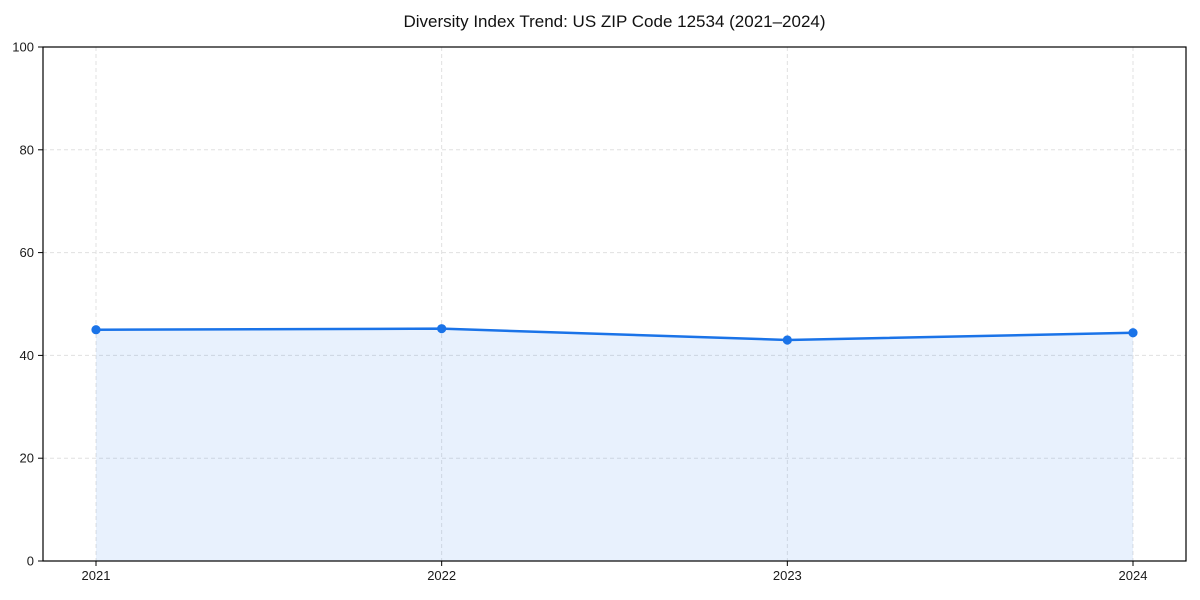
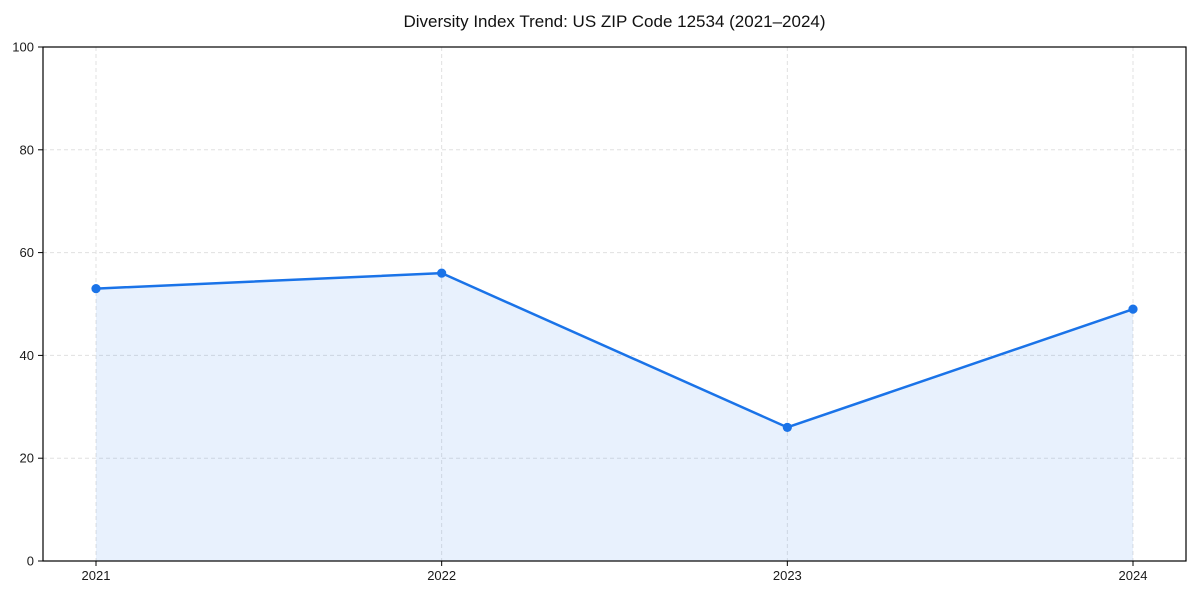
2021: 45 -> 53
2022: 45 -> 56
2023: 43 -> 26
2024: 44 -> 49
